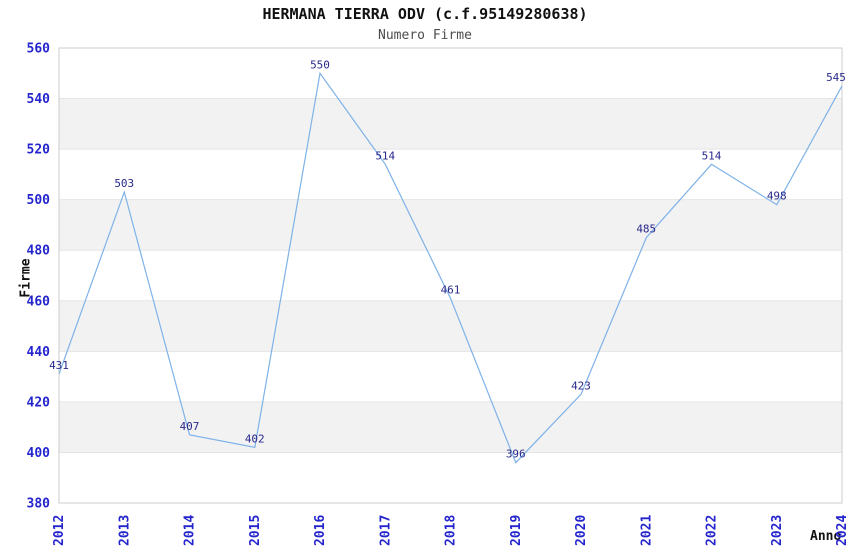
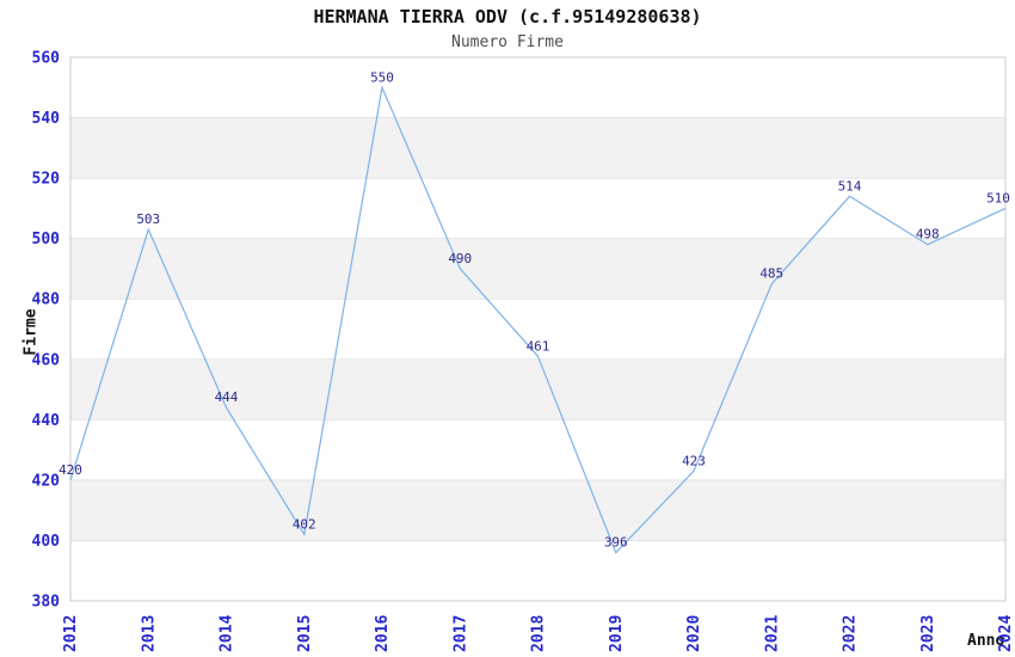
2012: 431 -> 420
2014: 407 -> 444
2017: 514 -> 490
2024: 545 -> 510
